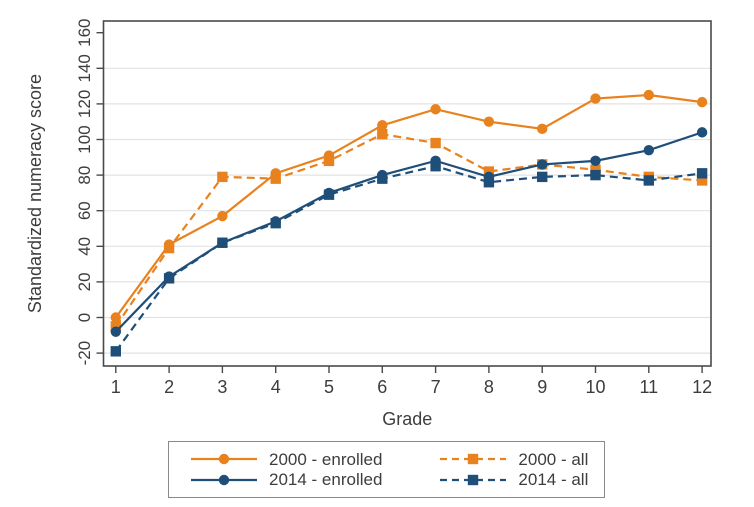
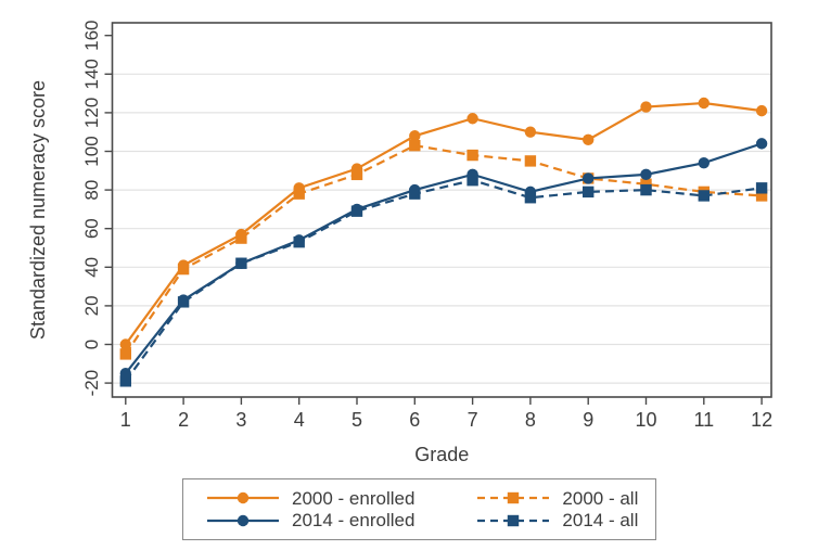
2014 - enrolled/1: -8 -> -15
2000 - all/3: 79 -> 55
2000 - all/8: 82 -> 95
